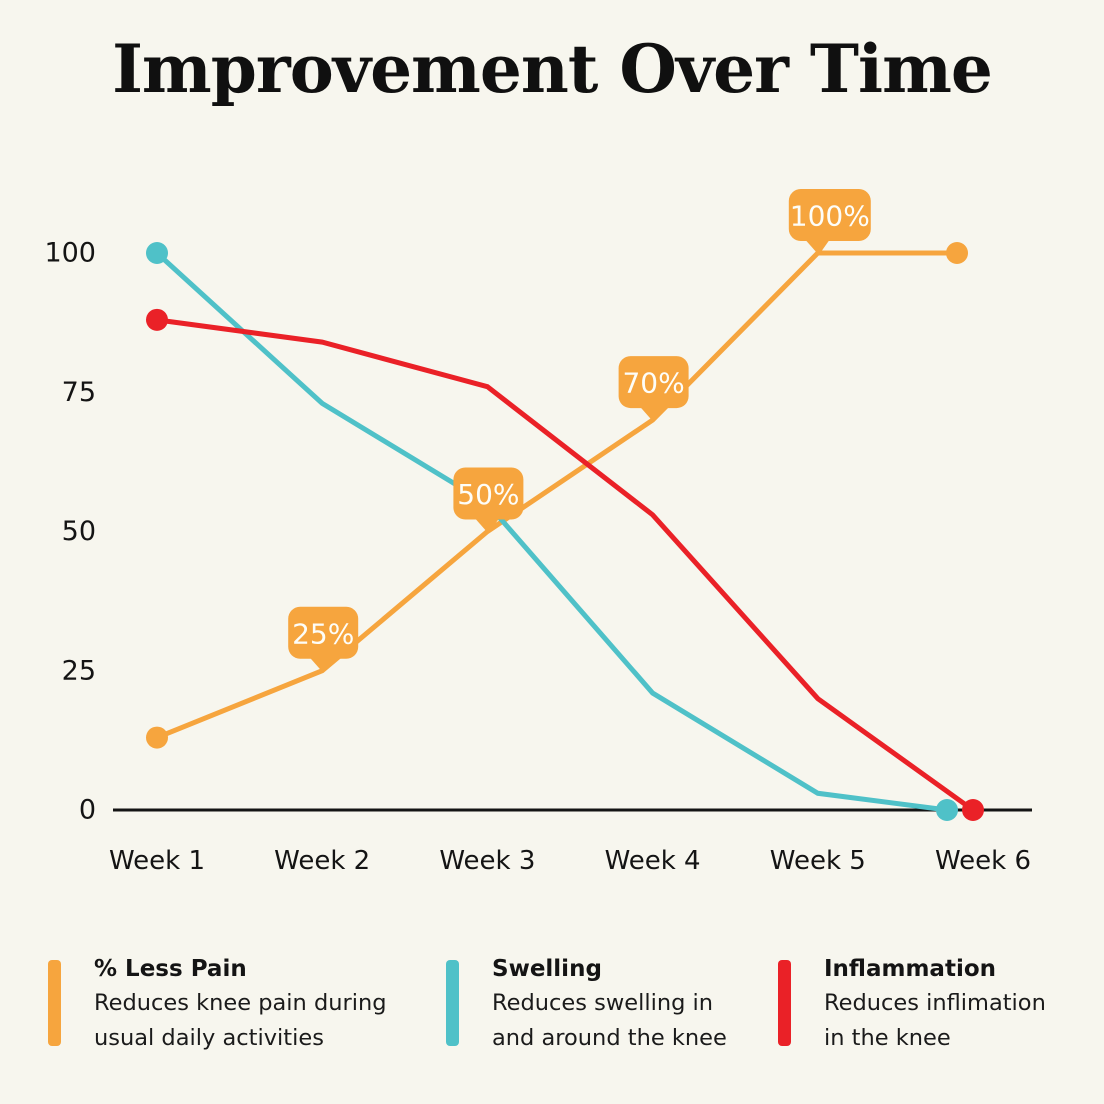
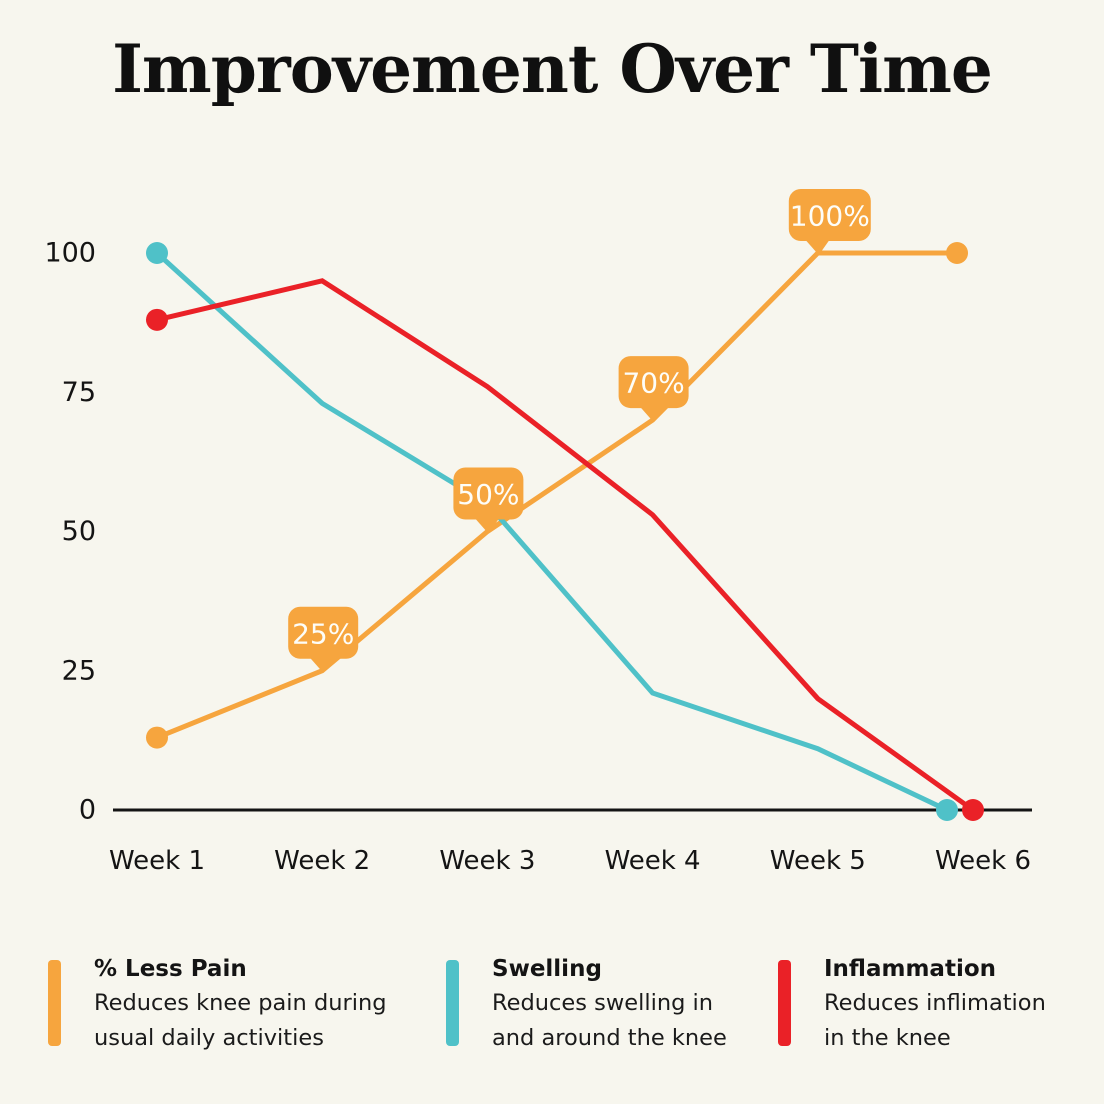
Inflammation/Week 2: 84 -> 95
Swelling/Week 5: 3 -> 11
